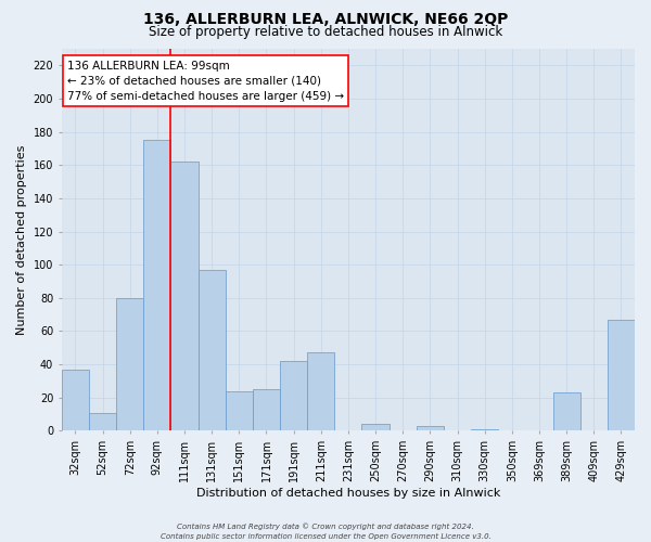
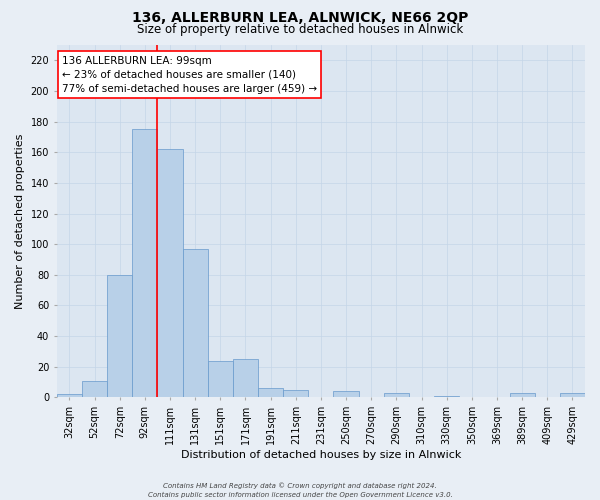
32sqm: 37 -> 2
191sqm: 42 -> 6
211sqm: 47 -> 5
389sqm: 23 -> 3
429sqm: 67 -> 3
